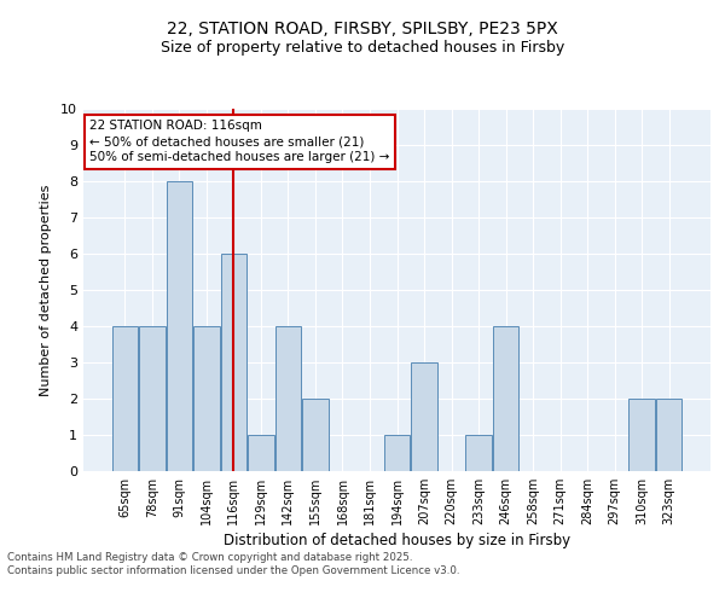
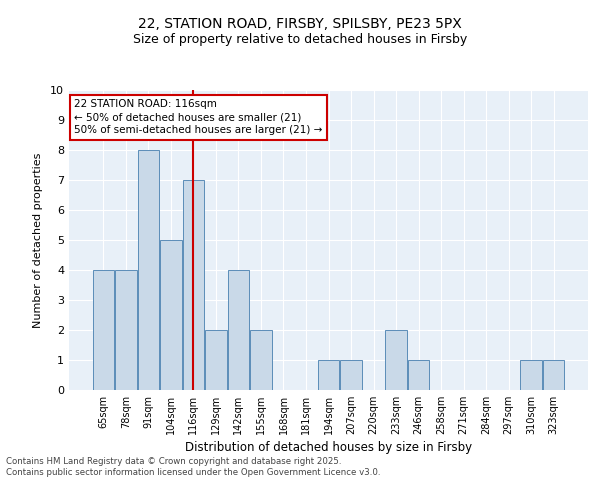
104sqm: 4 -> 5
116sqm: 6 -> 7
129sqm: 1 -> 2
207sqm: 3 -> 1
233sqm: 1 -> 2
246sqm: 4 -> 1
310sqm: 2 -> 1
323sqm: 2 -> 1
